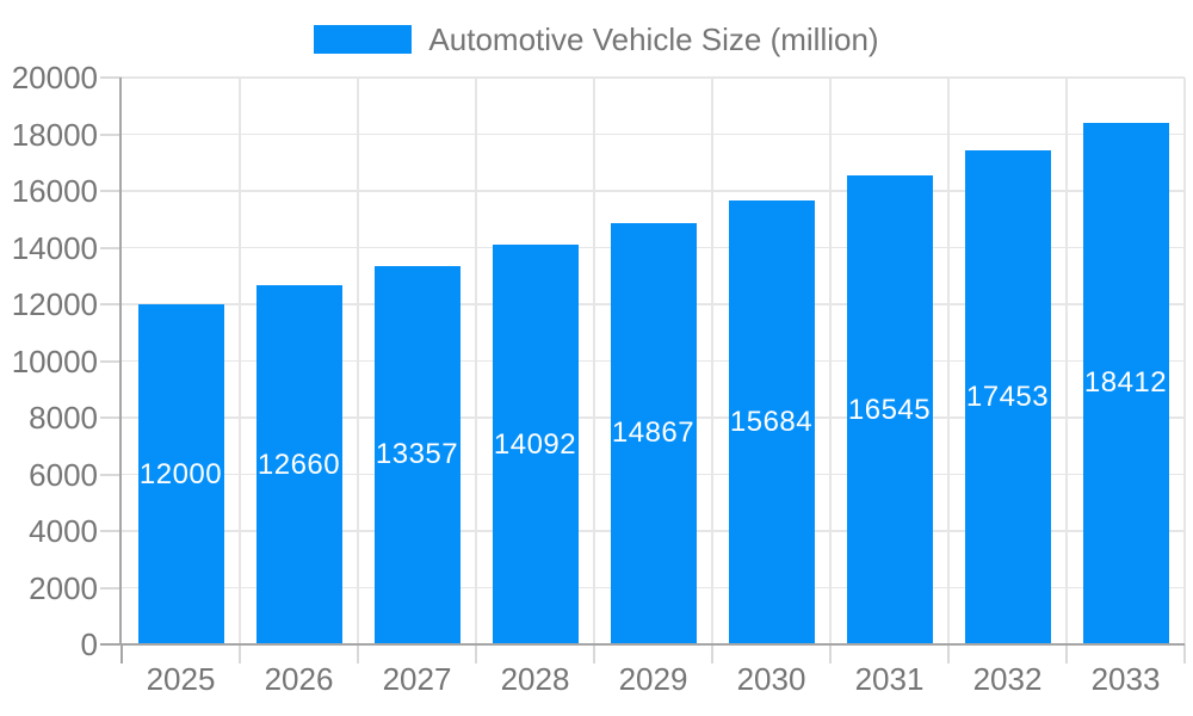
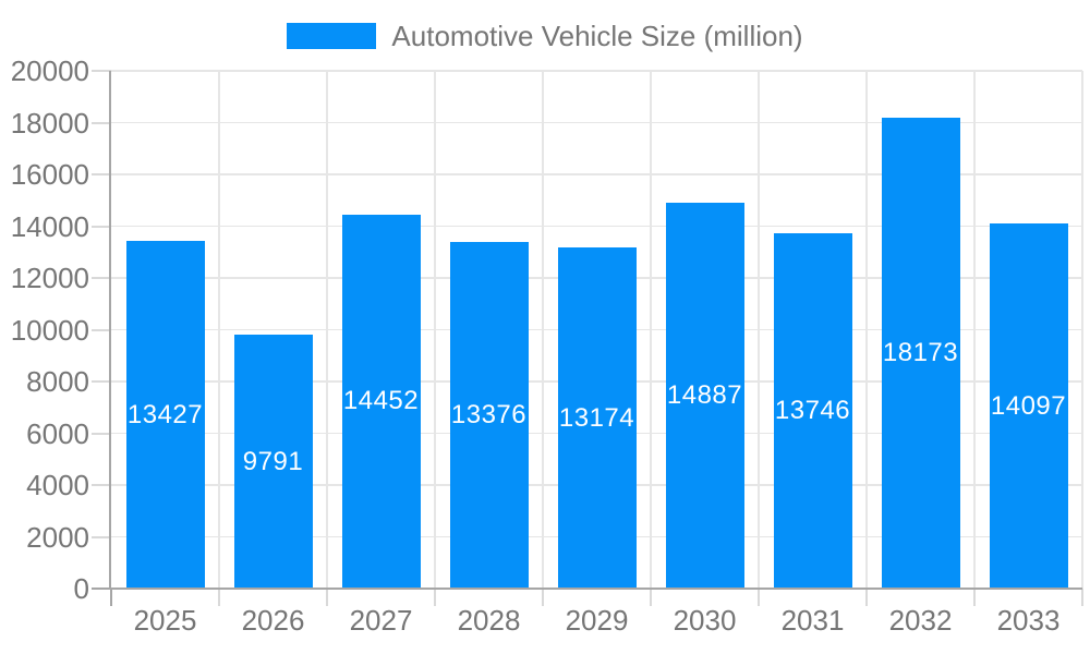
2025: 12000 -> 13427
2026: 12660 -> 9791
2027: 13357 -> 14452
2028: 14092 -> 13376
2029: 14867 -> 13174
2030: 15684 -> 14887
2031: 16545 -> 13746
2032: 17453 -> 18173
2033: 18412 -> 14097
